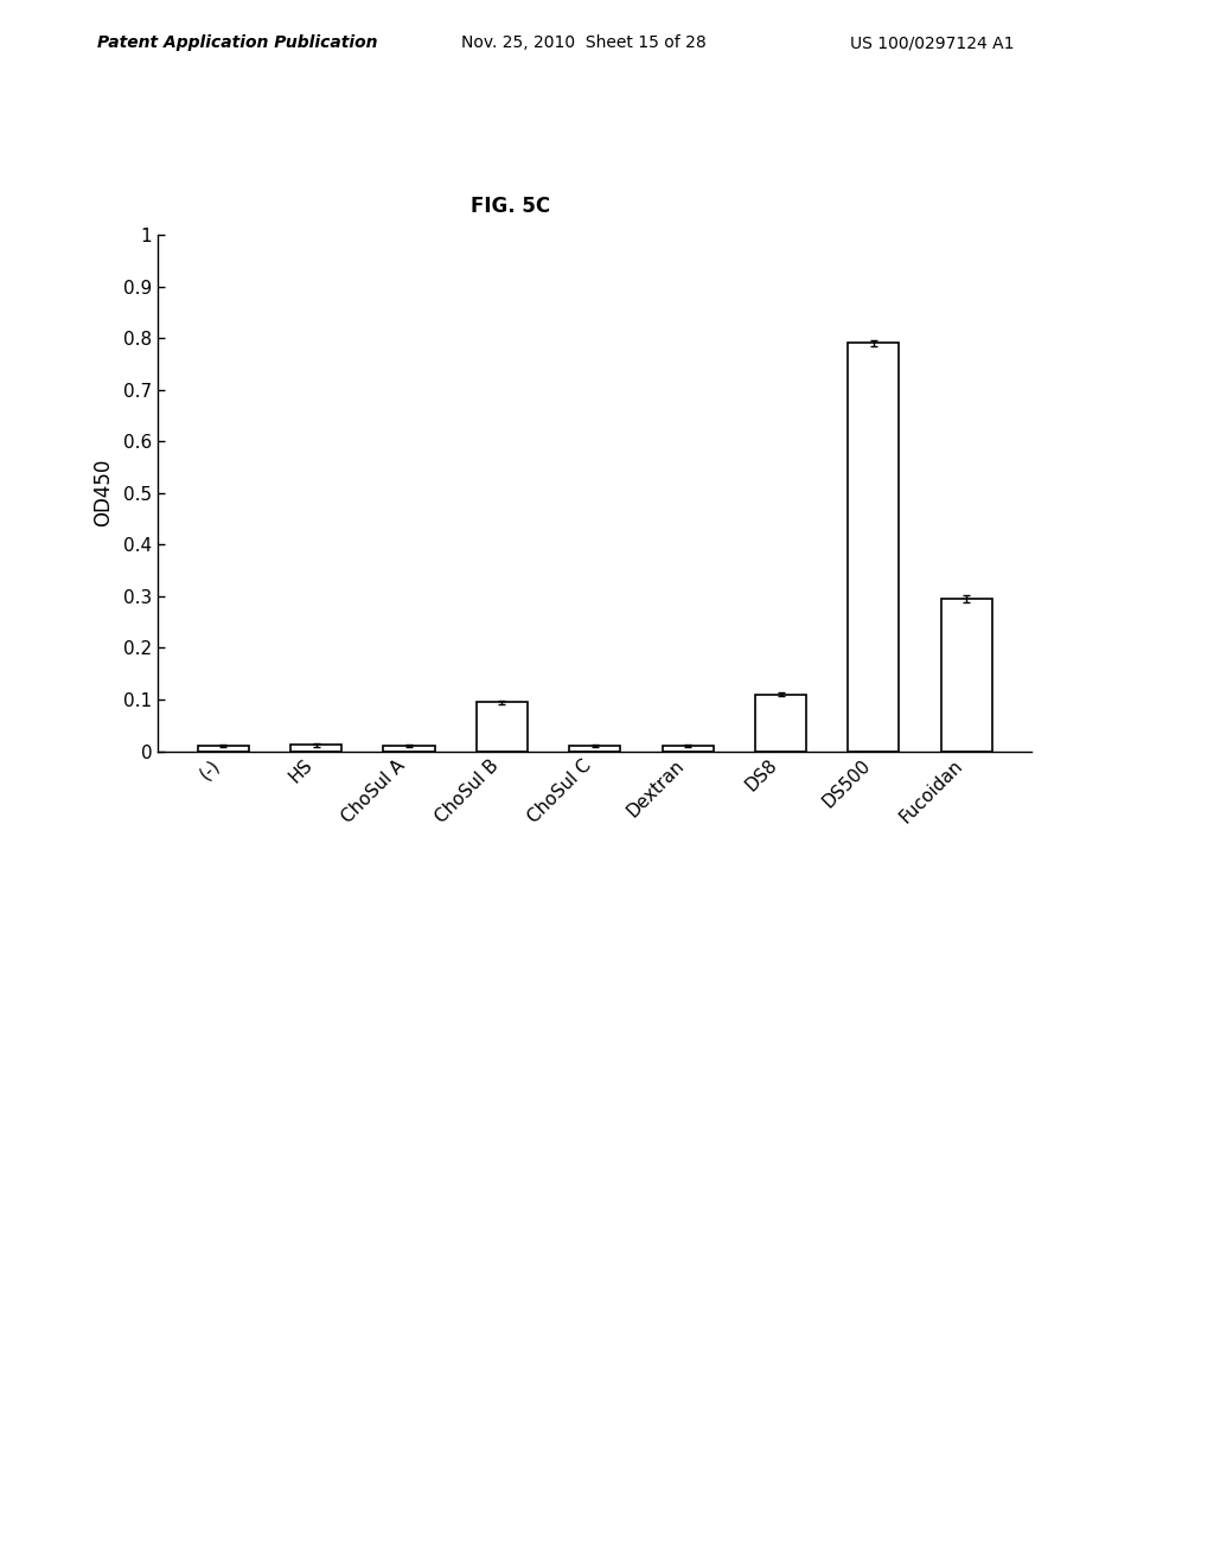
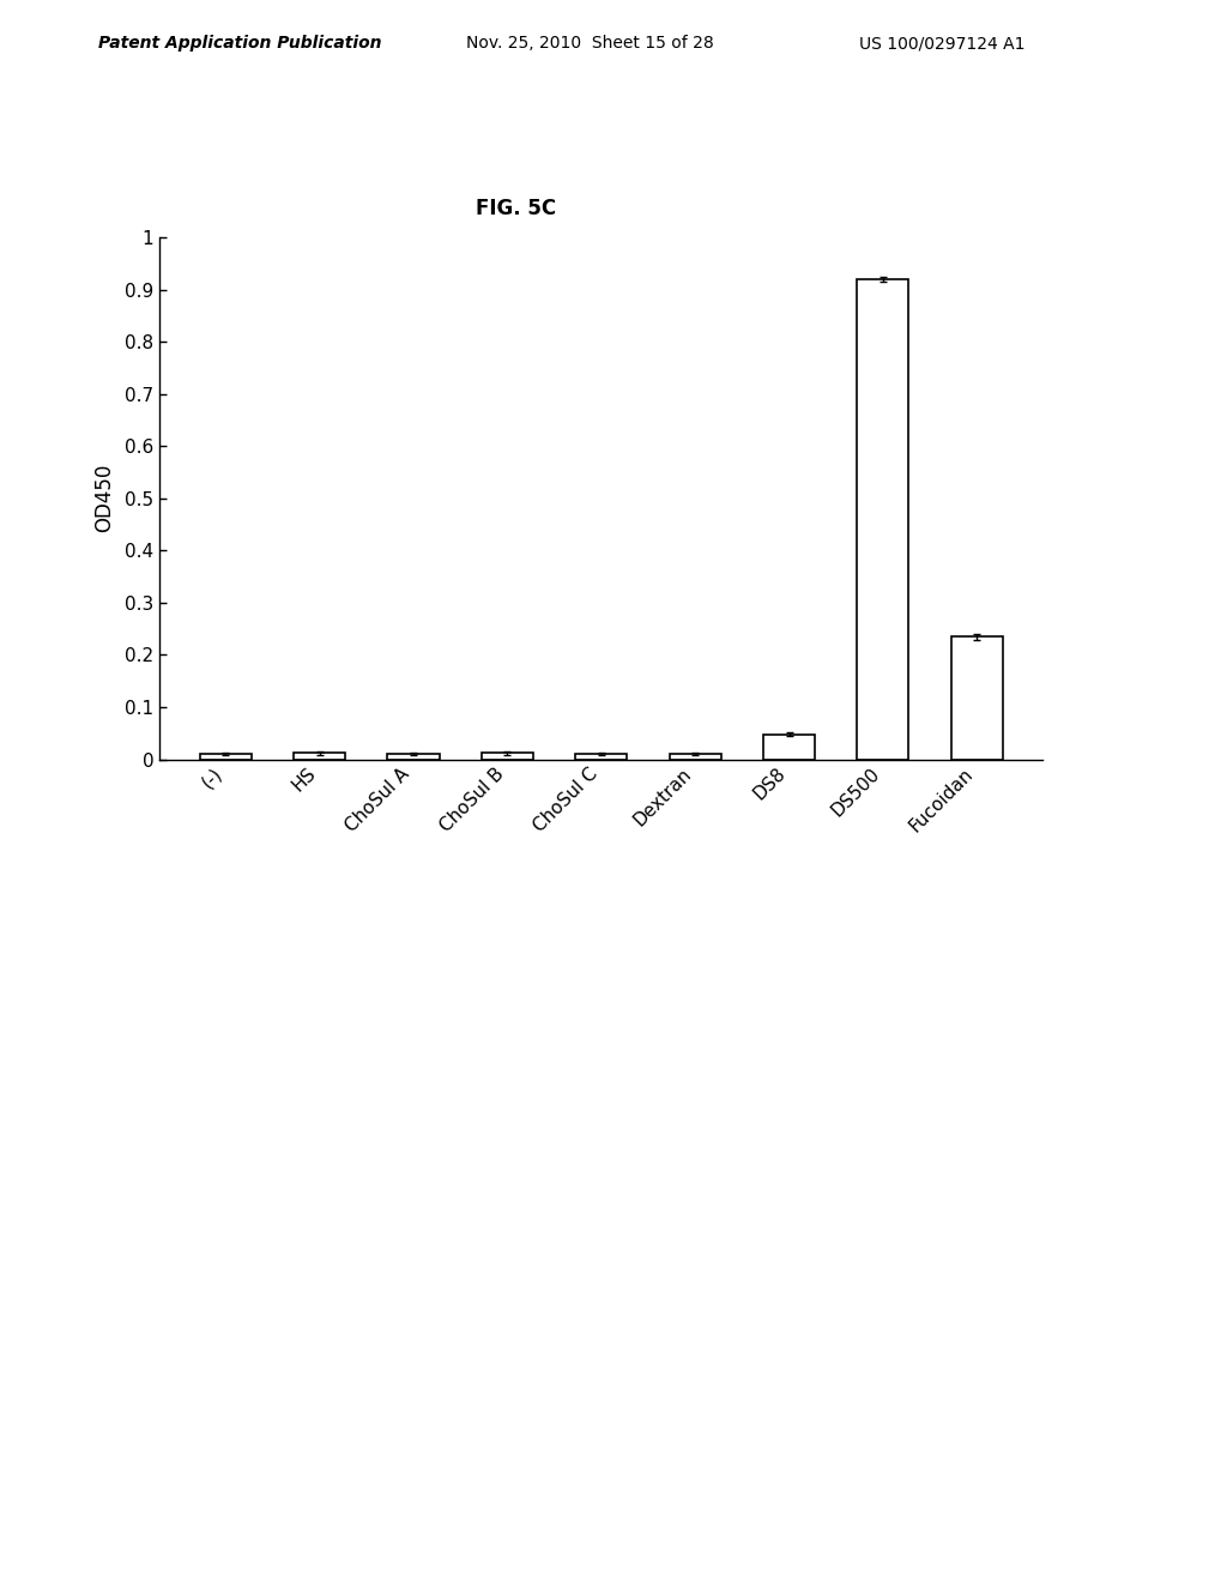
ChoSul B: 0.095 -> 0.012
DS8: 0.110 -> 0.048
DS500: 0.790 -> 0.920
Fucoidan: 0.295 -> 0.235
